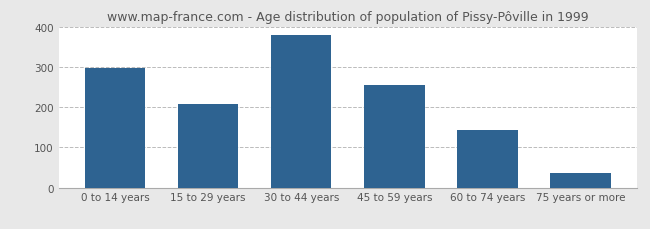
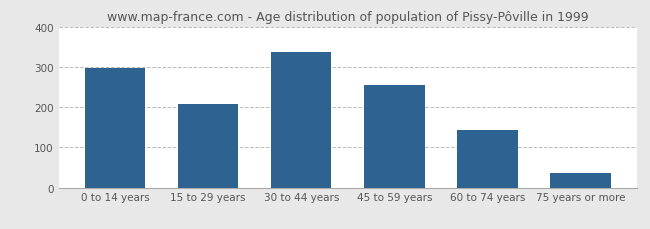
30 to 44 years: 380 -> 336
